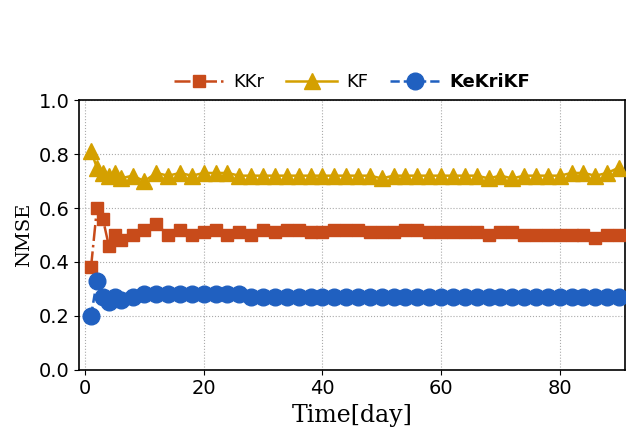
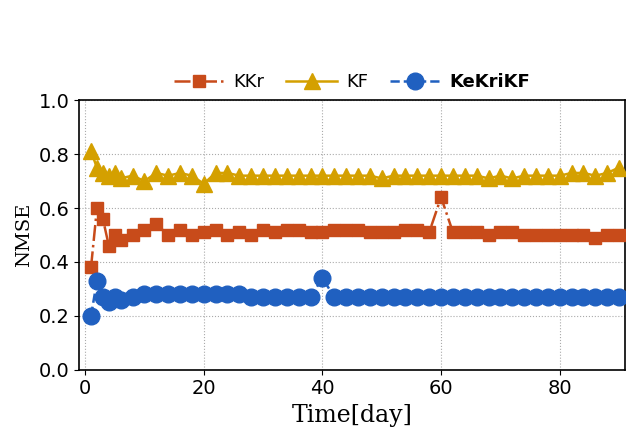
KF/20: 0.73 -> 0.69
KeKriKF/40: 0.27 -> 0.34
KKr/60: 0.51 -> 0.64
